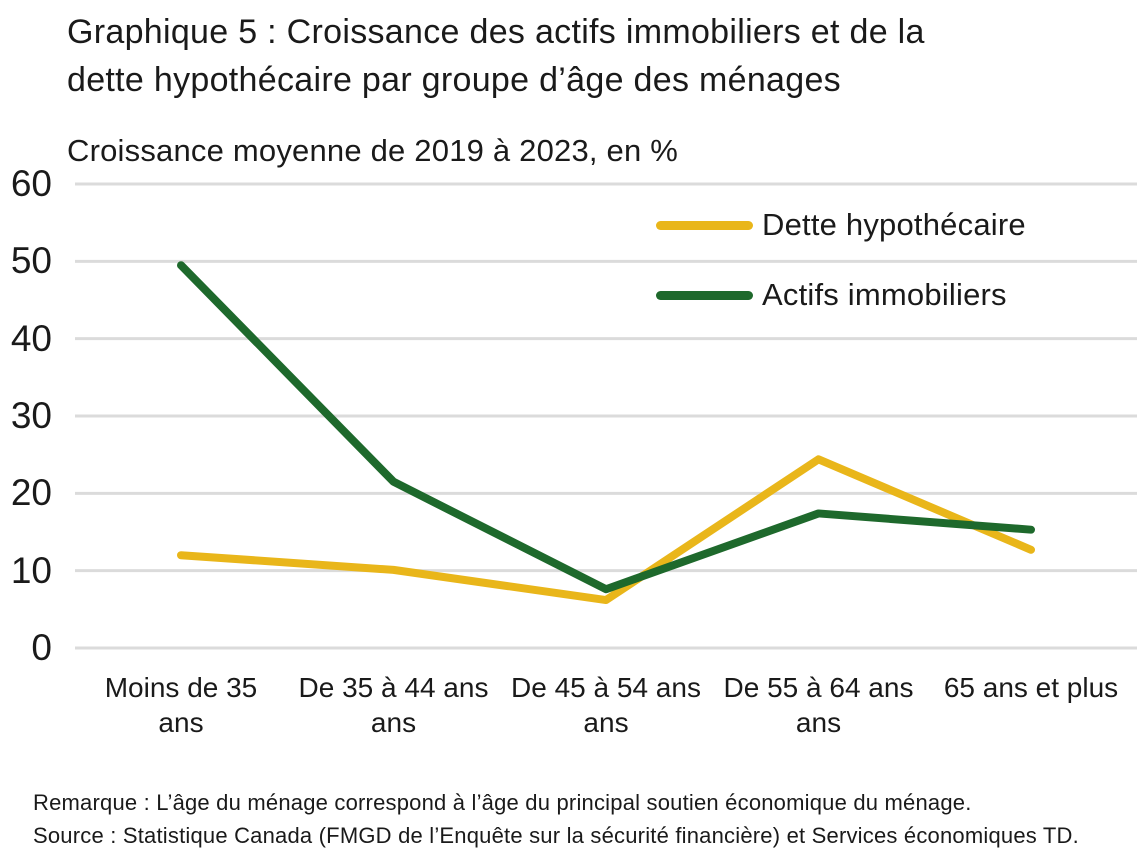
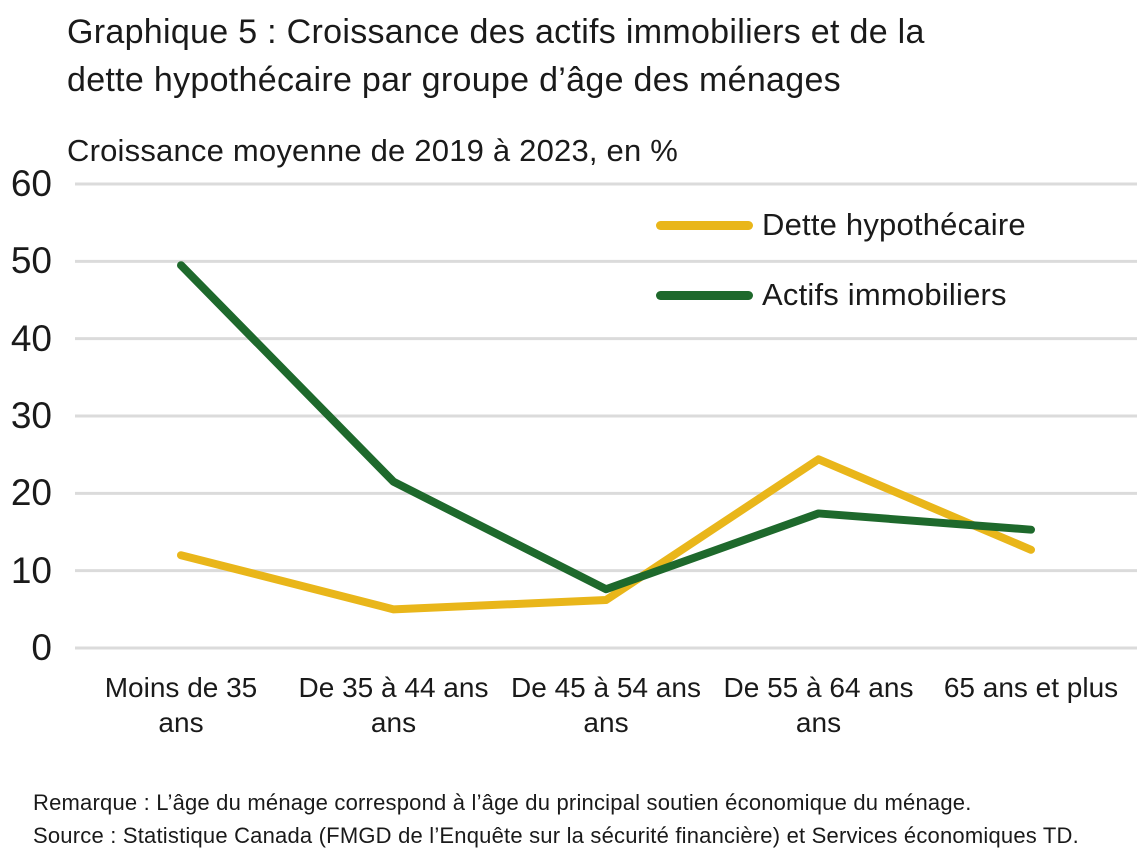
Dette hypothécaire/De 35 à 44 ans ans: 10 -> 5
